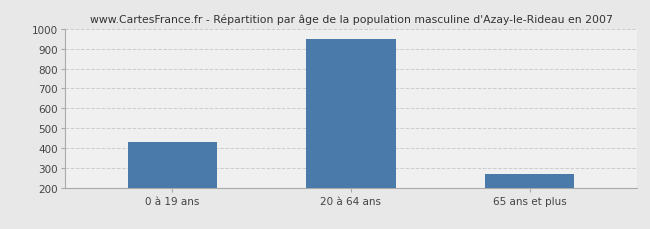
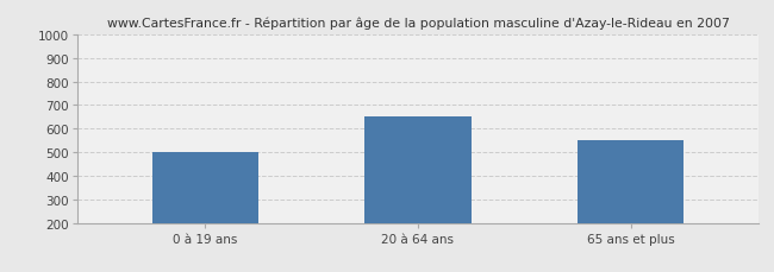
0 à 19 ans: 430 -> 500
20 à 64 ans: 950 -> 650
65 ans et plus: 270 -> 550
